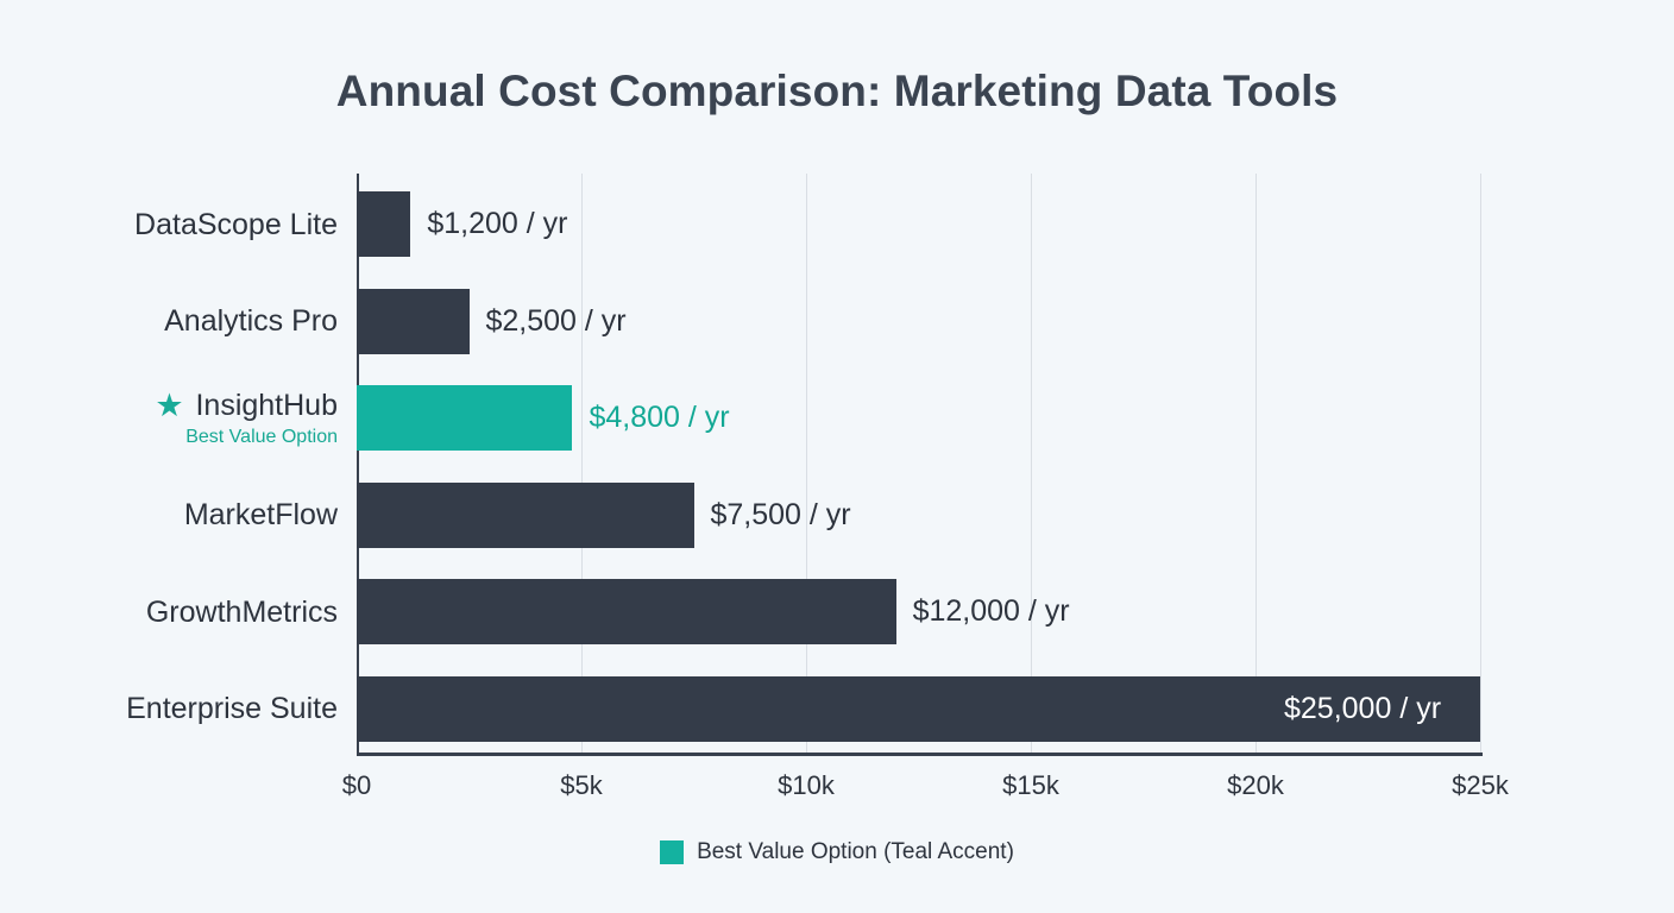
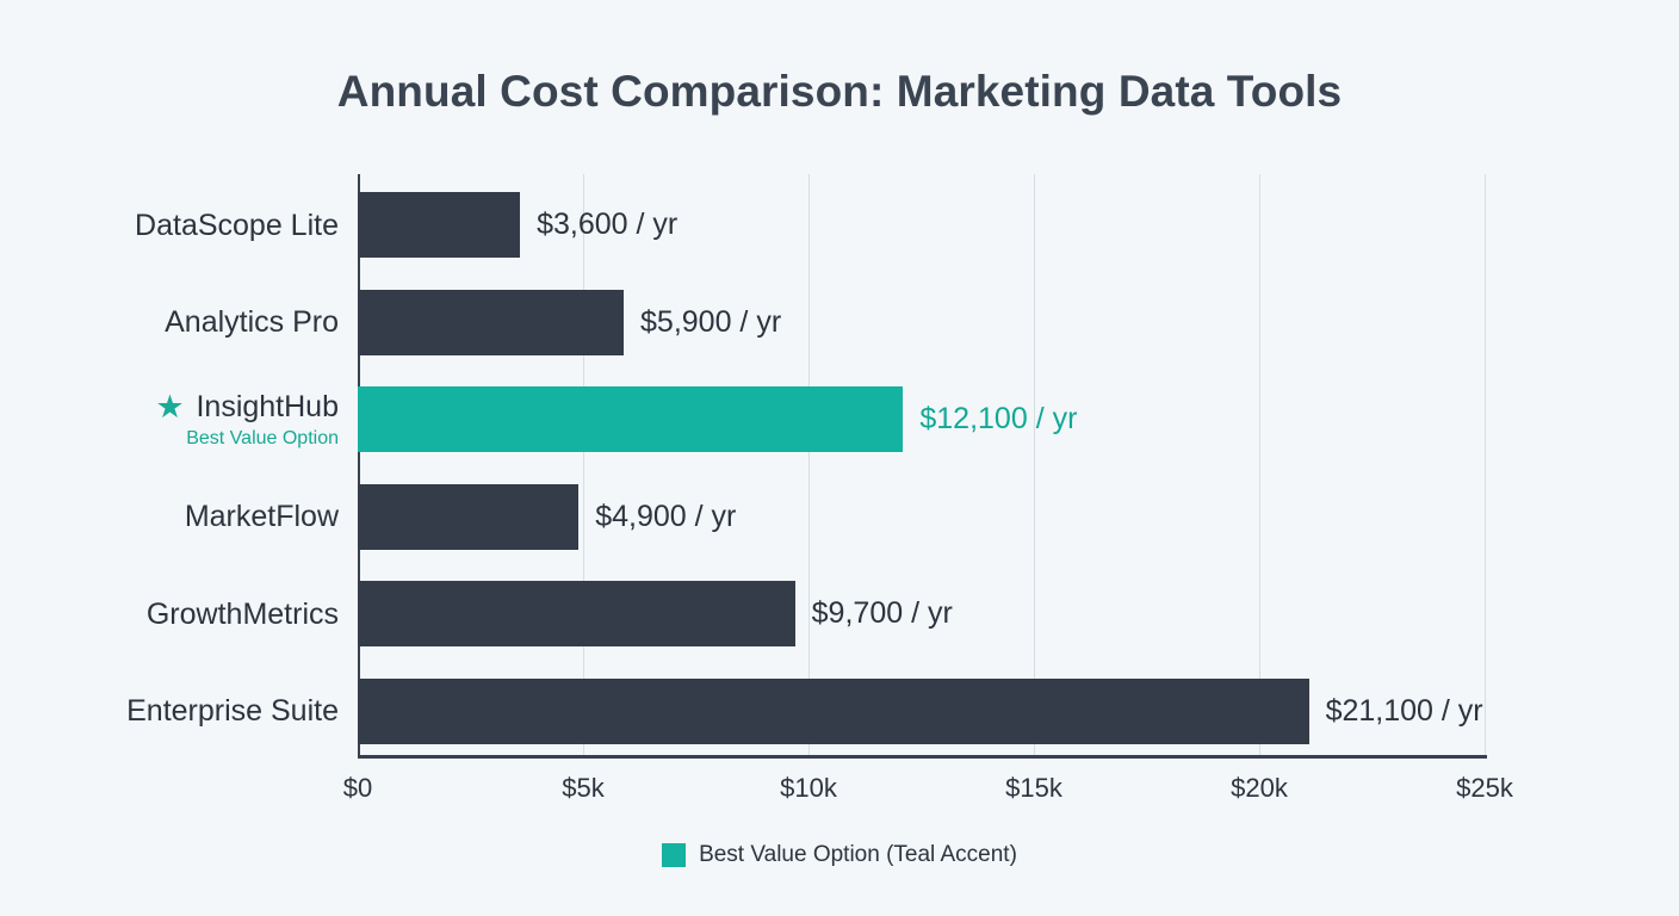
DataScope Lite: $1,200 -> $3,600
Analytics Pro: $2,500 -> $5,900
InsightHub: $4,800 -> $12,100
MarketFlow: $7,500 -> $4,900
GrowthMetrics: $12,000 -> $9,700
Enterprise Suite: $25,000 -> $21,100
